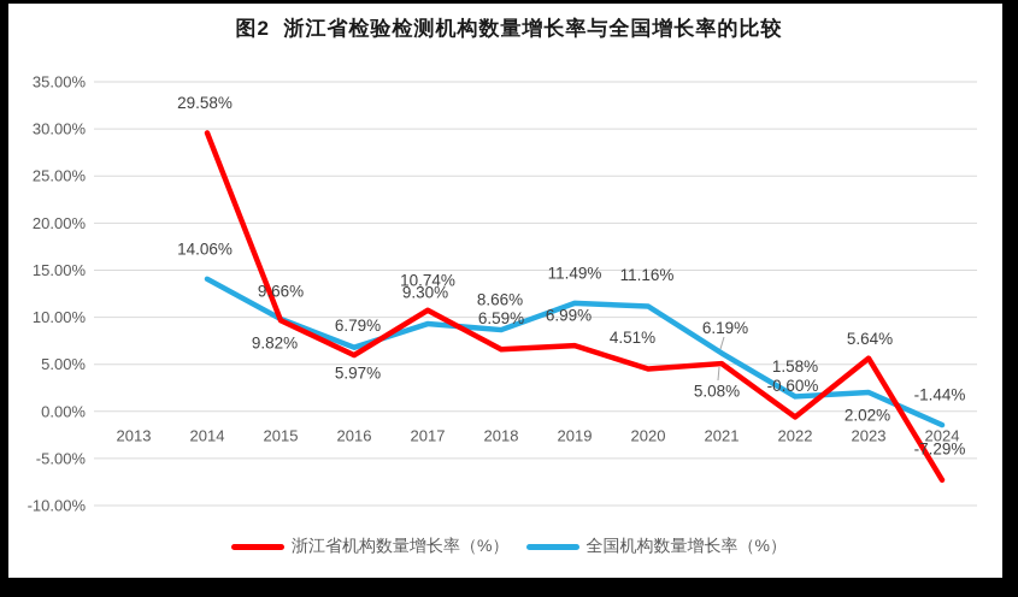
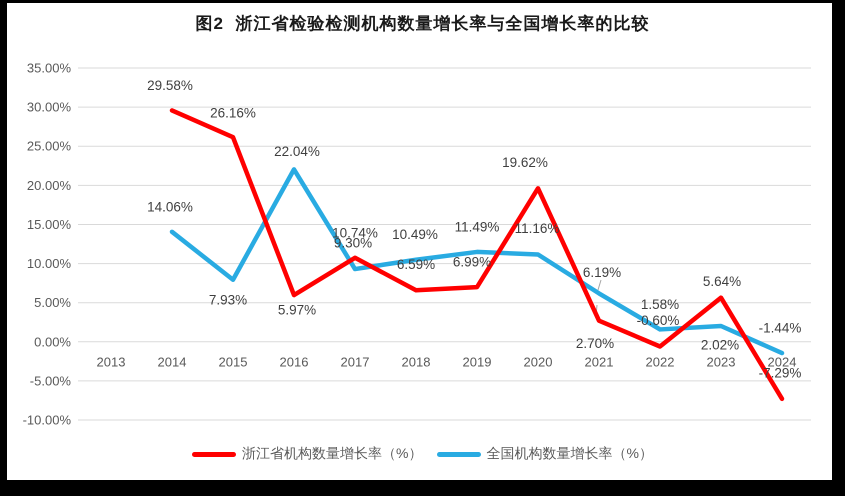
浙江省机构数量增长率（%）/2015: 9.66% -> 26.16%
全国机构数量增长率（%）/2015: 9.82% -> 7.93%
全国机构数量增长率（%）/2016: 6.79% -> 22.04%
全国机构数量增长率（%）/2018: 8.66% -> 10.49%
浙江省机构数量增长率（%）/2020: 4.51% -> 19.62%
浙江省机构数量增长率（%）/2021: 5.08% -> 2.70%
